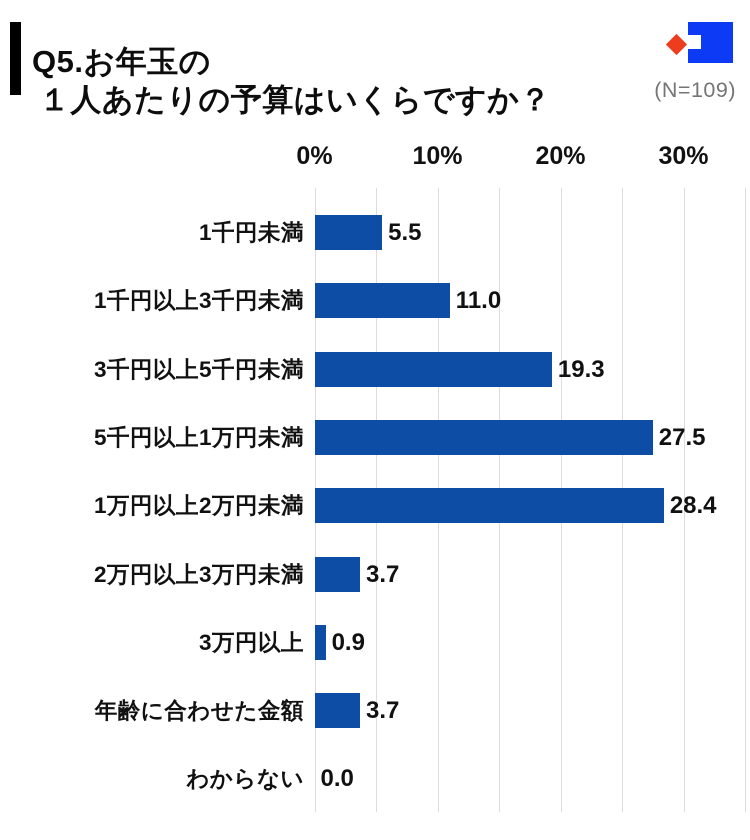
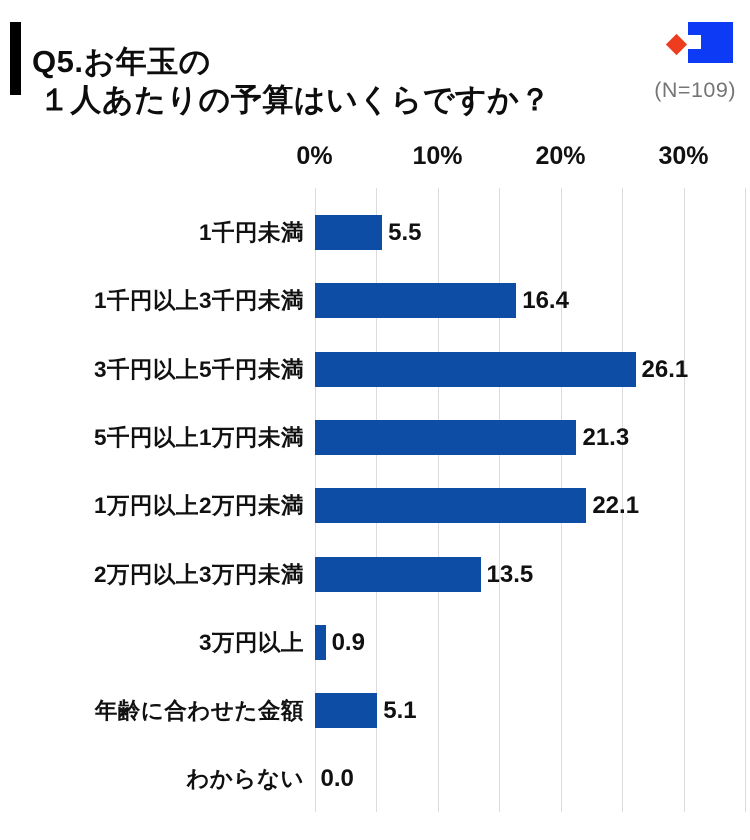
1千円以上3千円未満: 11.0 -> 16.4
3千円以上5千円未満: 19.3 -> 26.1
5千円以上1万円未満: 27.5 -> 21.3
1万円以上2万円未満: 28.4 -> 22.1
2万円以上3万円未満: 3.7 -> 13.5
年齢に合わせた金額: 3.7 -> 5.1
